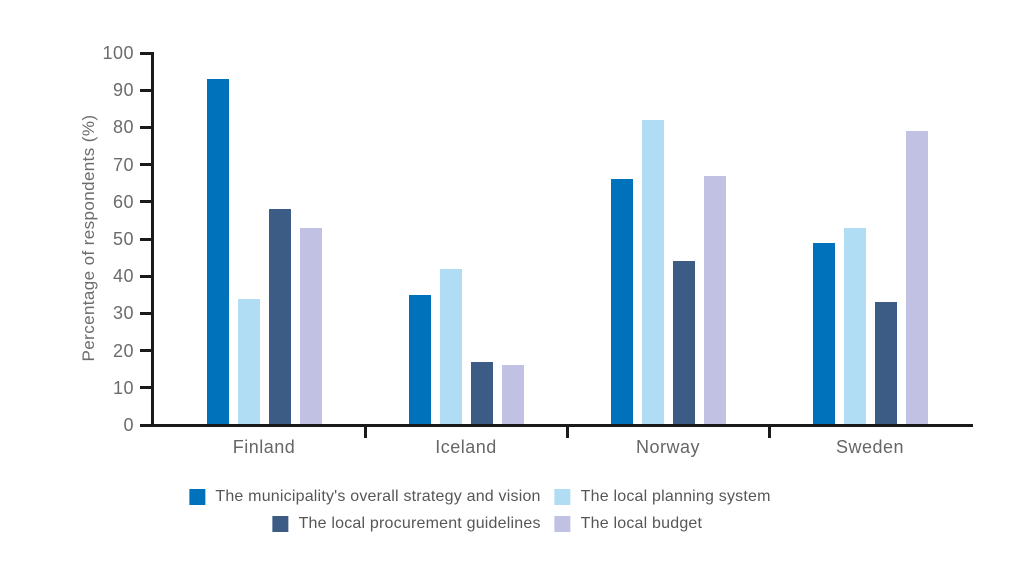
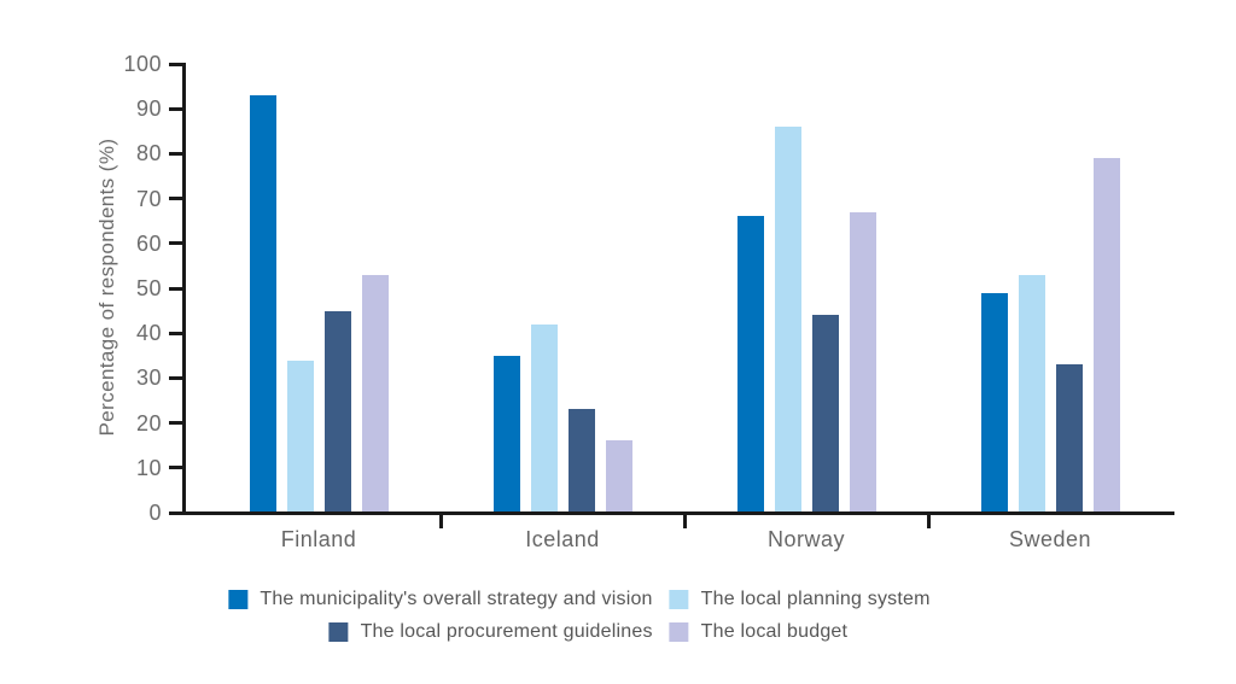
The local procurement guidelines/Finland: 58 -> 45
The local procurement guidelines/Iceland: 17 -> 23
The local planning system/Norway: 82 -> 86
